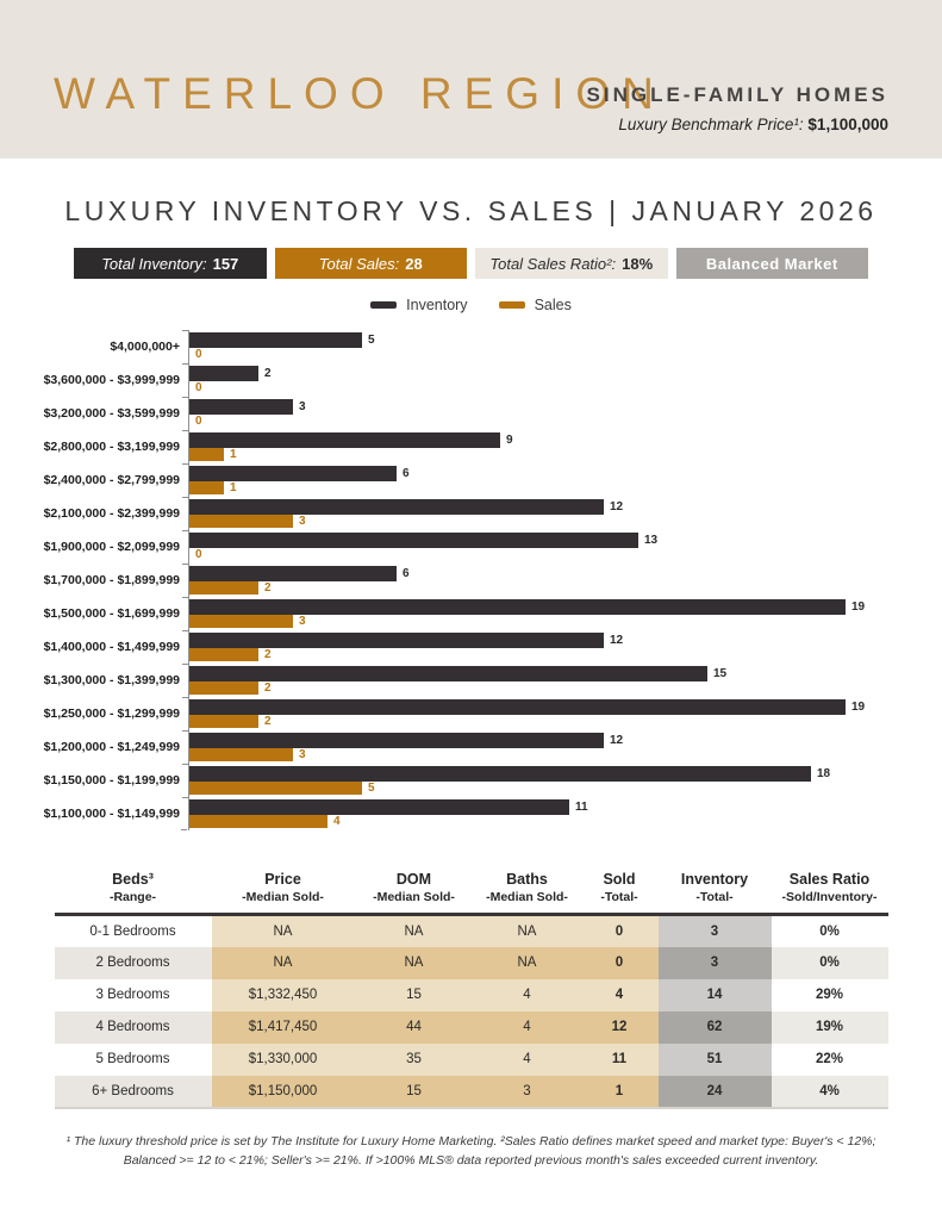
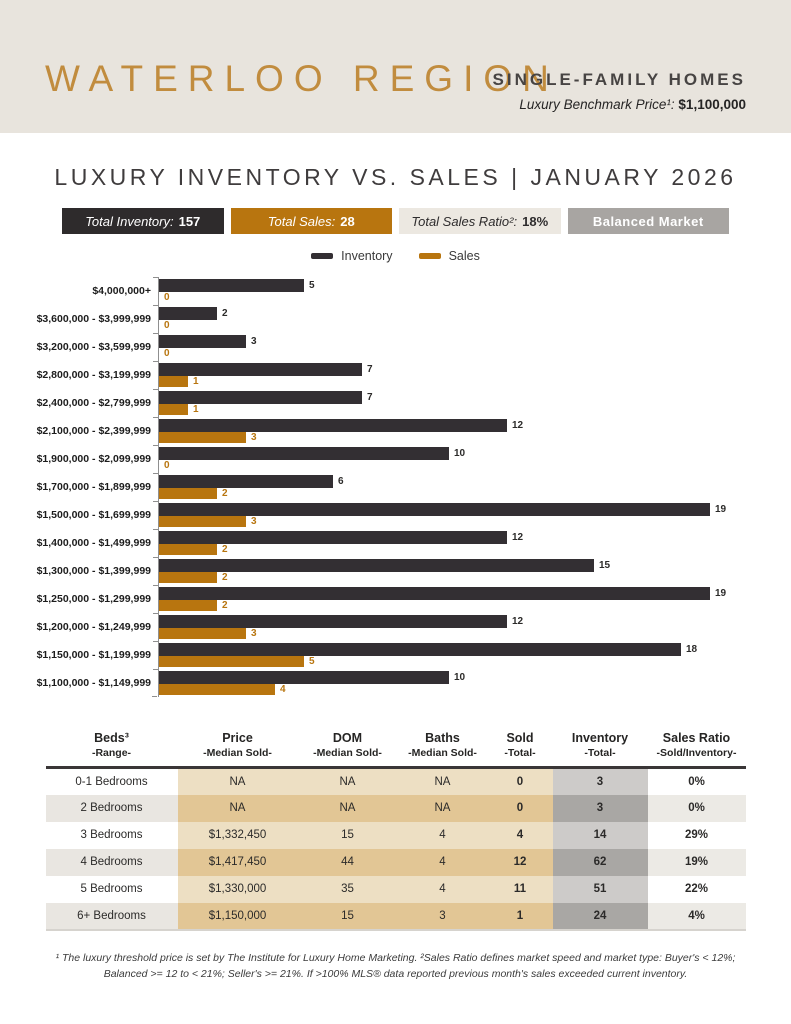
Inventory/$2,800,000 - $3,199,999: 9 -> 7
Inventory/$2,400,000 - $2,799,999: 6 -> 7
Inventory/$1,900,000 - $2,099,999: 13 -> 10
Inventory/$1,100,000 - $1,149,999: 11 -> 10
